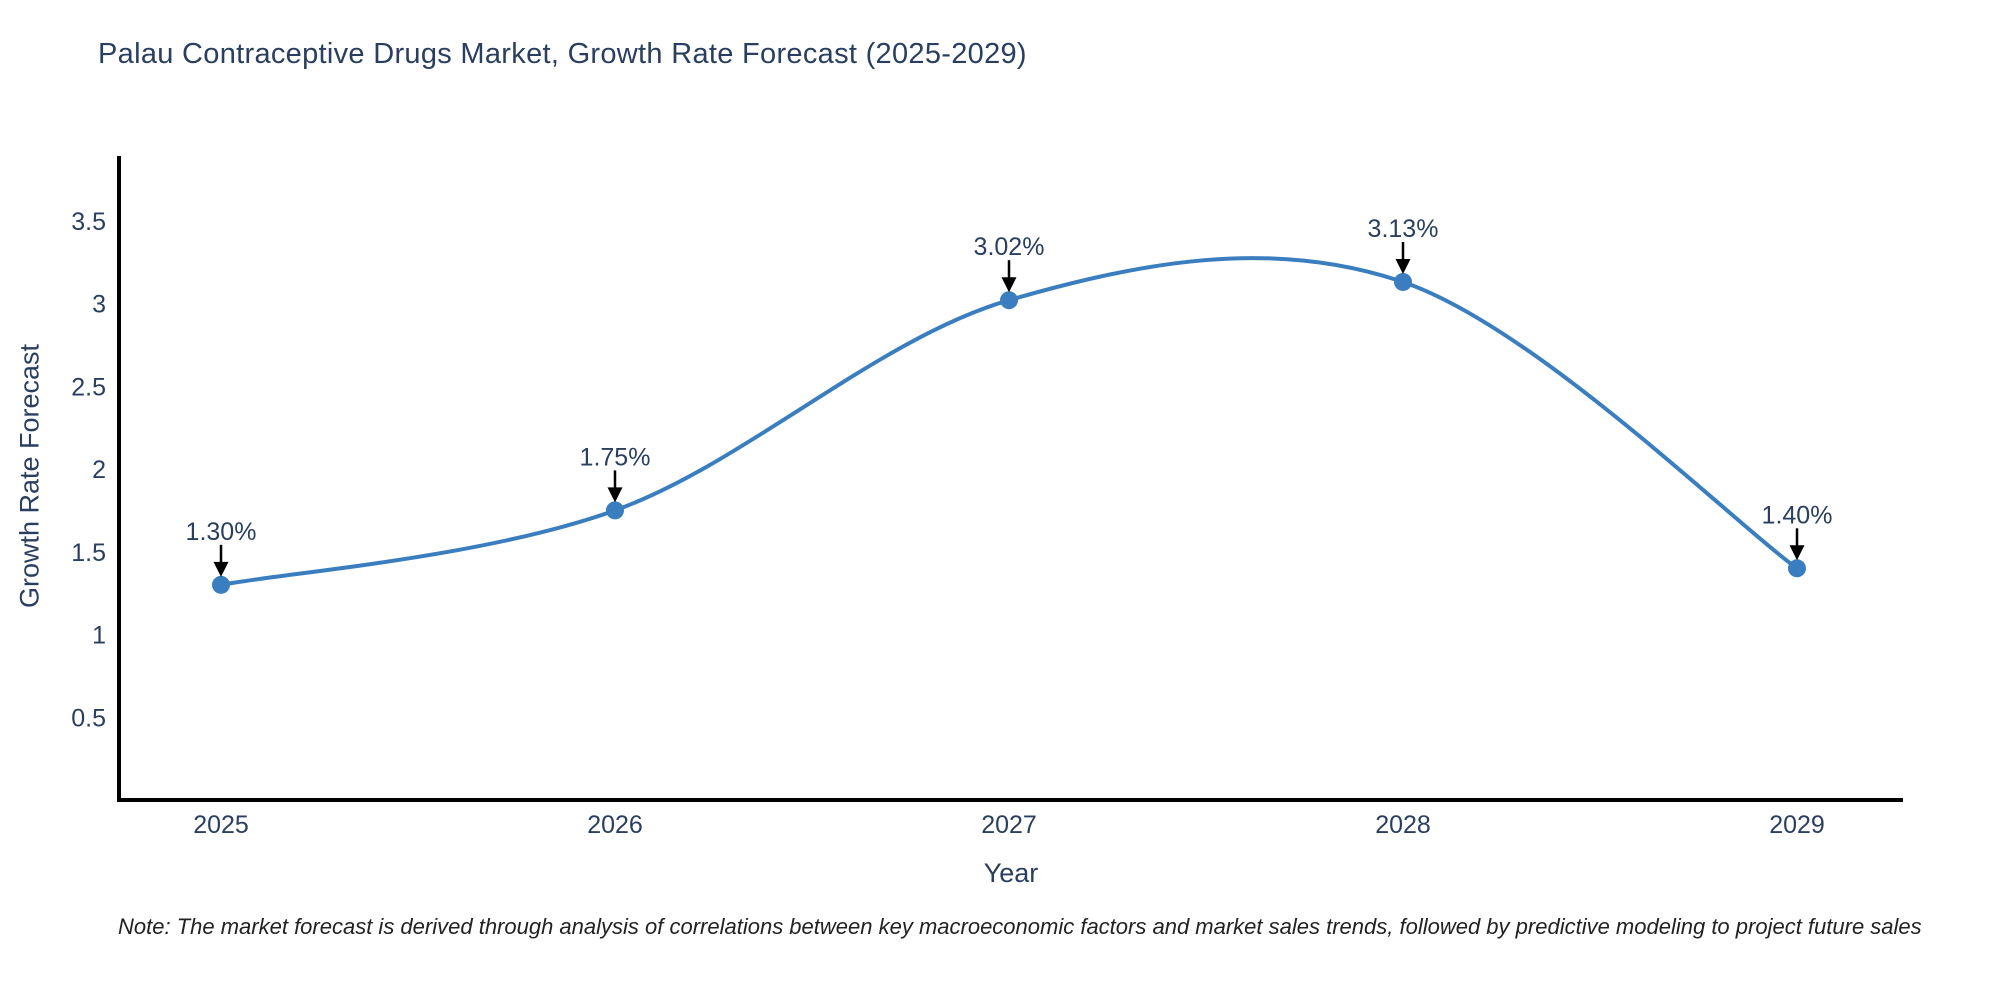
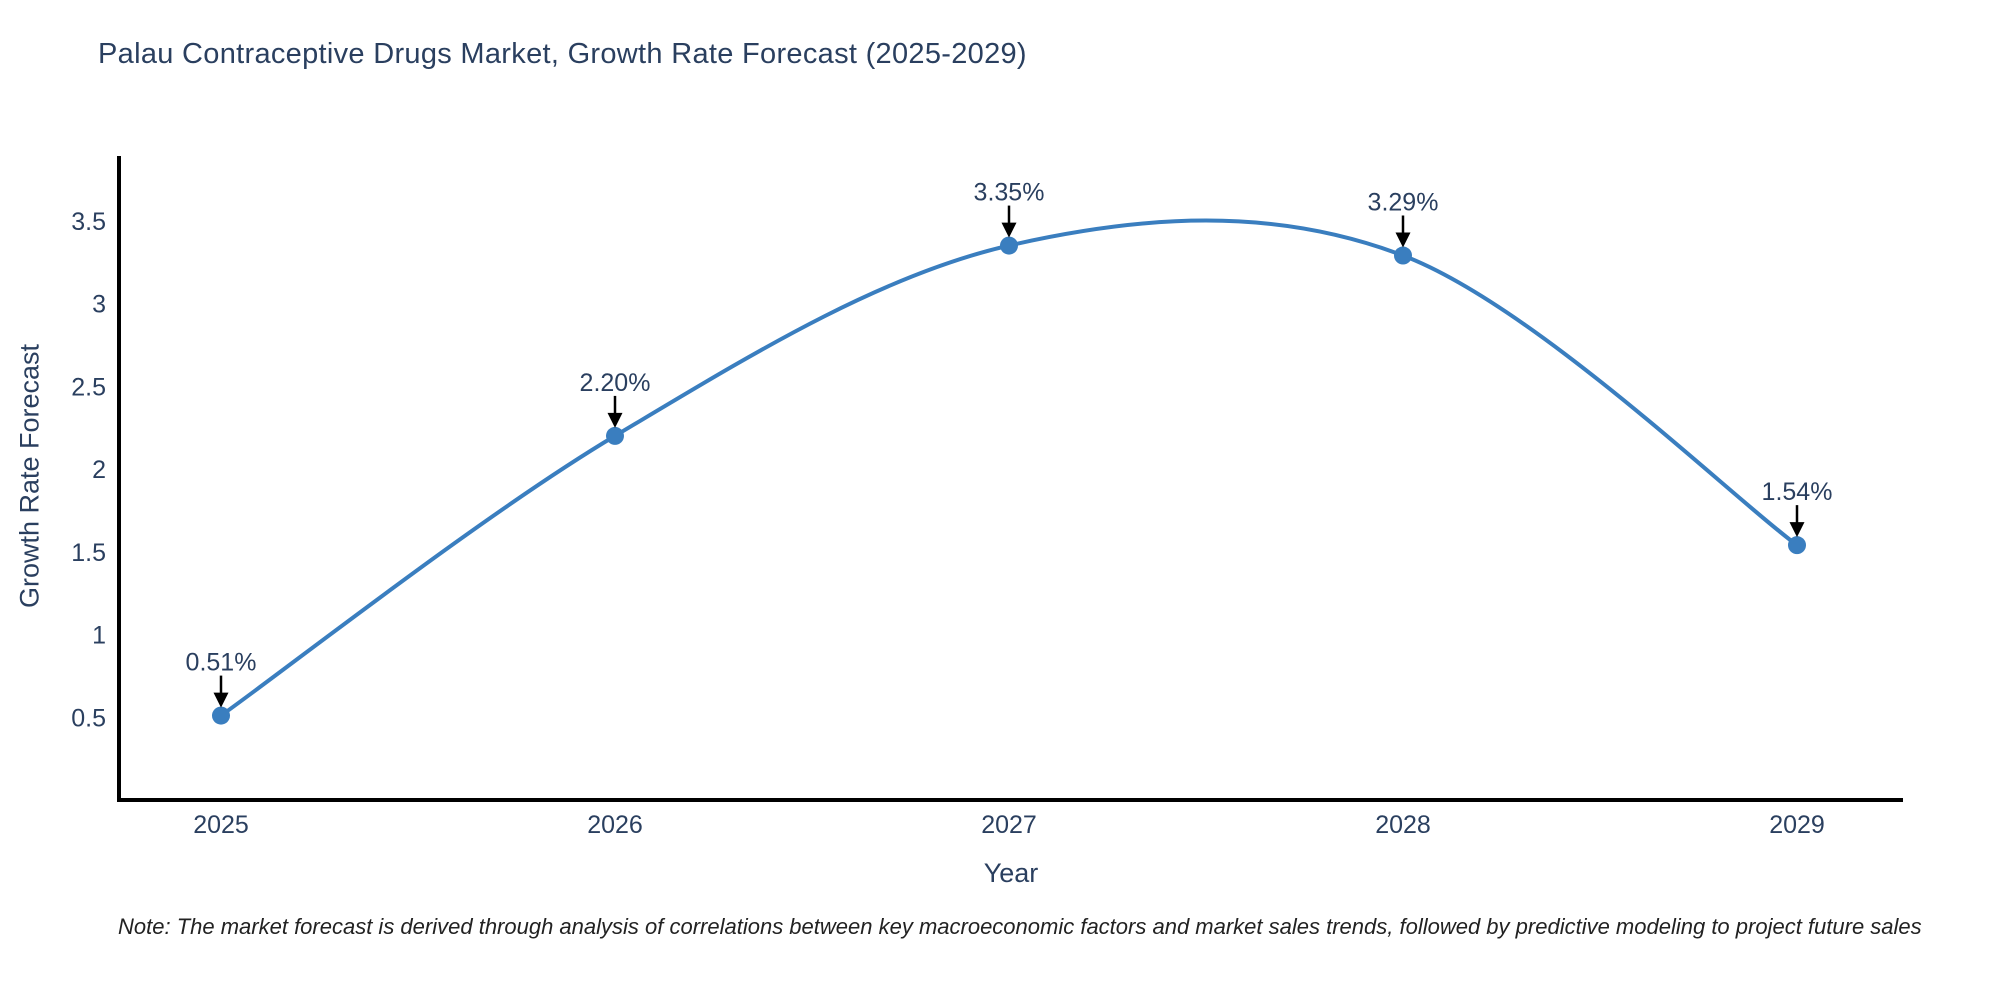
2025: 1.30% -> 0.51%
2026: 1.75% -> 2.20%
2027: 3.02% -> 3.35%
2028: 3.13% -> 3.29%
2029: 1.40% -> 1.54%
